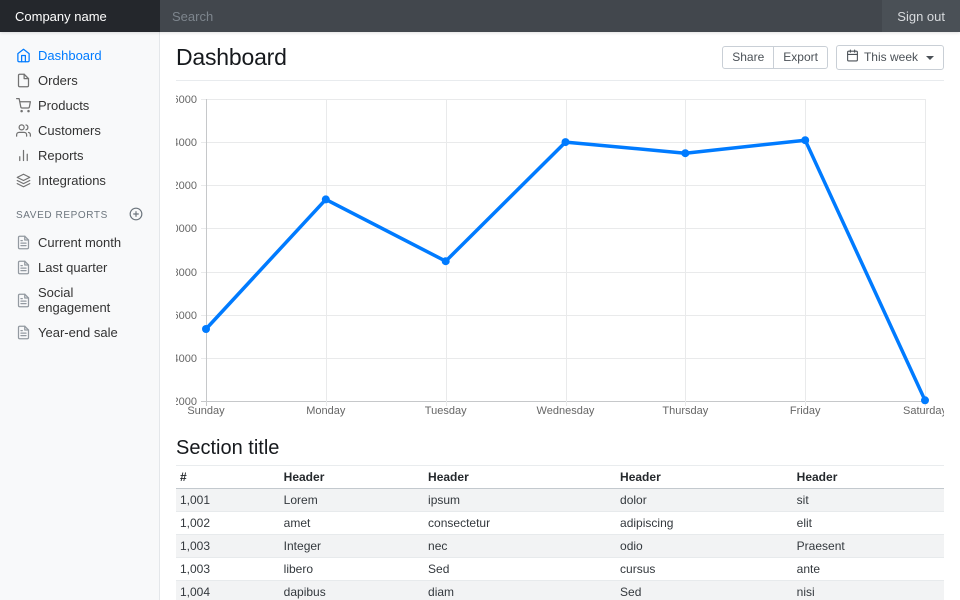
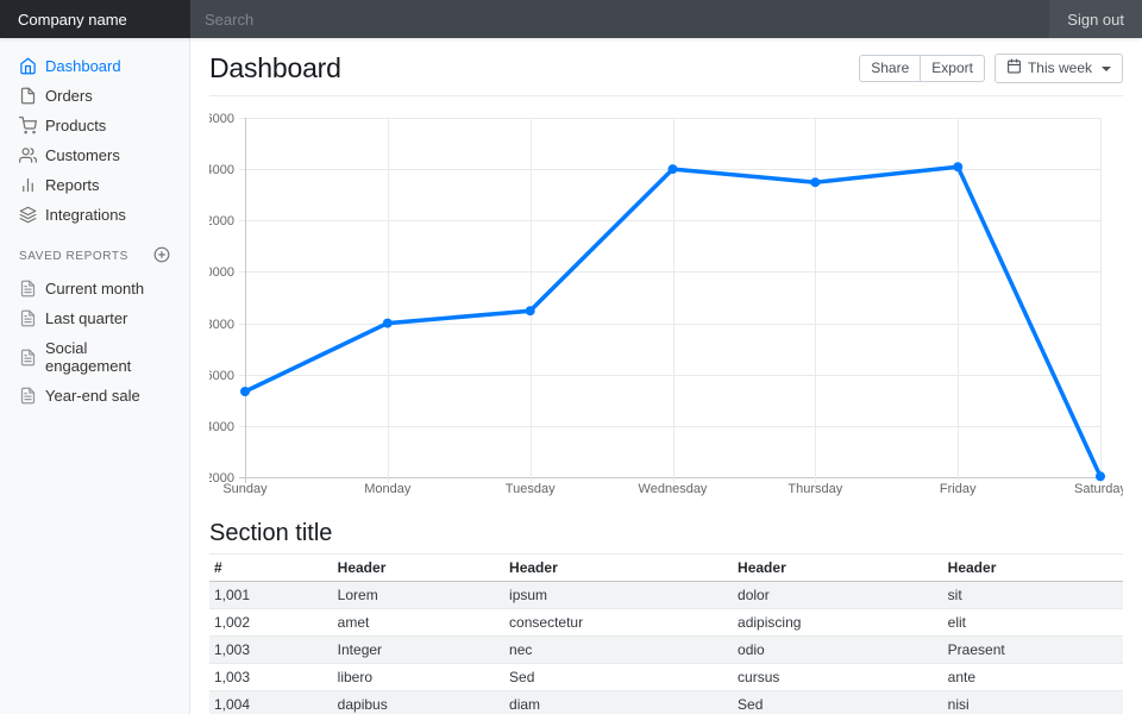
Monday: 21300 -> 18000
